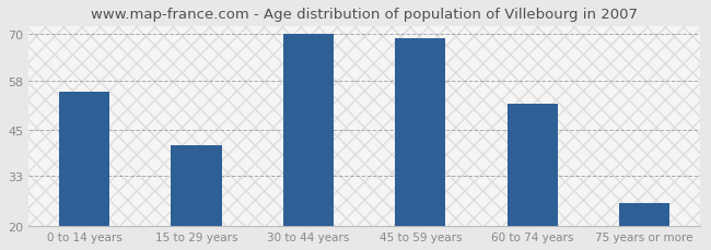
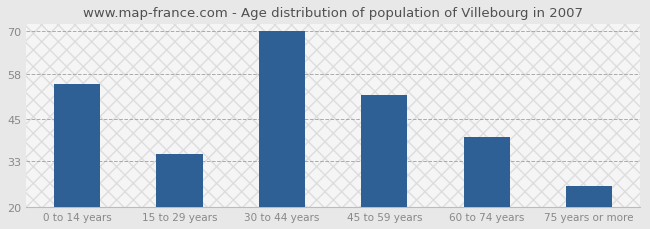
15 to 29 years: 41 -> 35
45 to 59 years: 69 -> 52
60 to 74 years: 52 -> 40
